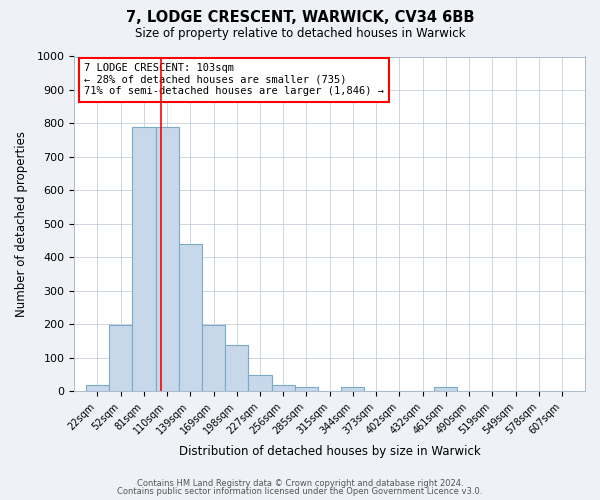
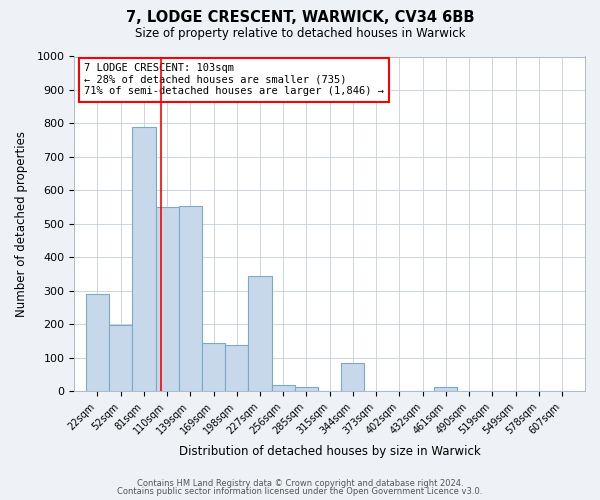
22sqm: 20 -> 290
110sqm: 790 -> 550
139sqm: 440 -> 555
169sqm: 197 -> 145
227sqm: 50 -> 345
344sqm: 12 -> 85
